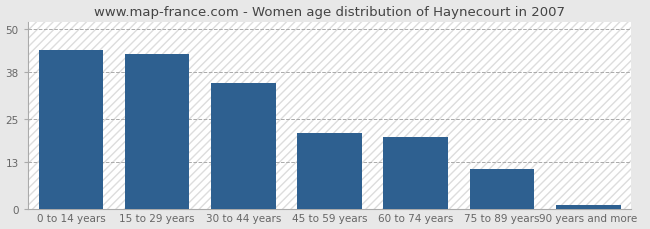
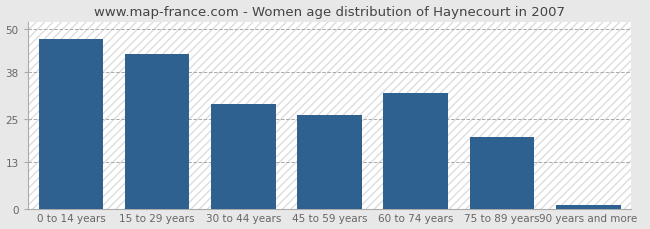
0 to 14 years: 44 -> 47
30 to 44 years: 35 -> 29
45 to 59 years: 21 -> 26
60 to 74 years: 20 -> 32
75 to 89 years: 11 -> 20
